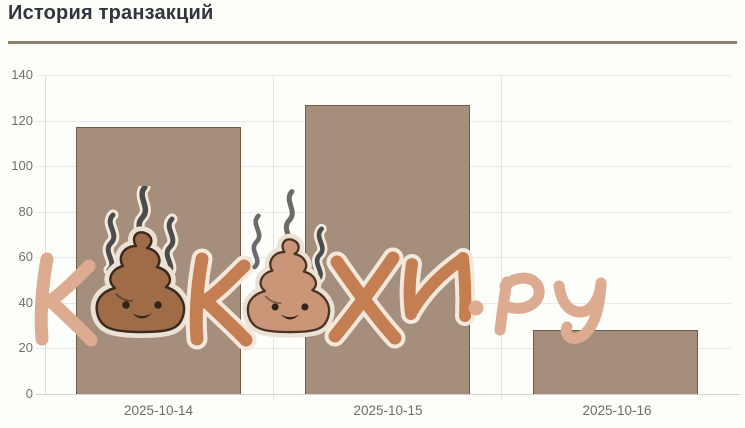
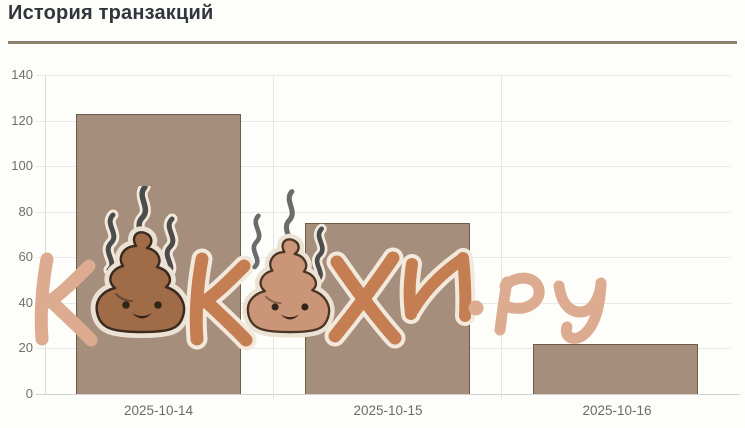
2025-10-14: 117 -> 123
2025-10-15: 127 -> 75
2025-10-16: 28 -> 22
